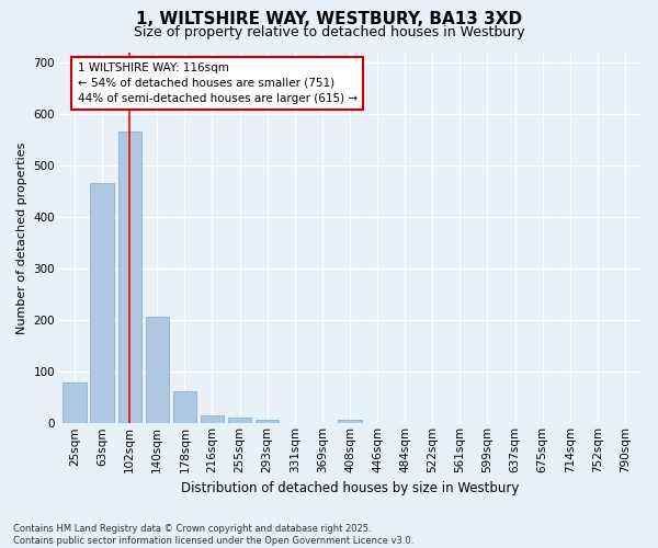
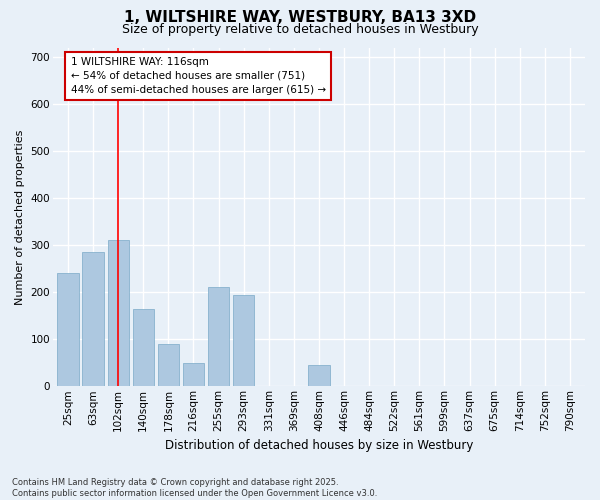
25sqm: 80 -> 240
63sqm: 465 -> 285
102sqm: 565 -> 310
140sqm: 207 -> 165
178sqm: 62 -> 90
216sqm: 16 -> 50
255sqm: 11 -> 210
293sqm: 7 -> 195
408sqm: 7 -> 45
